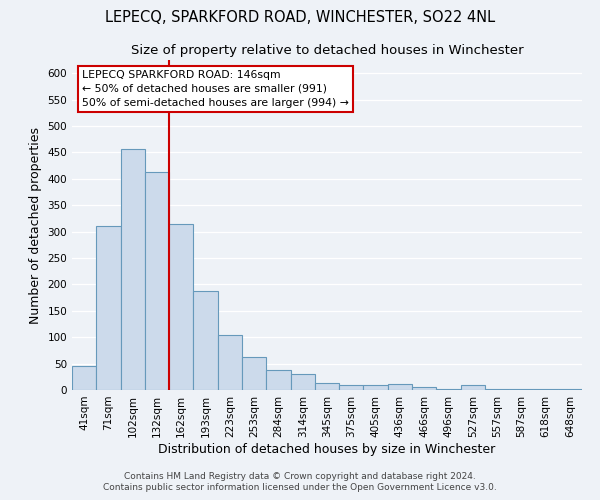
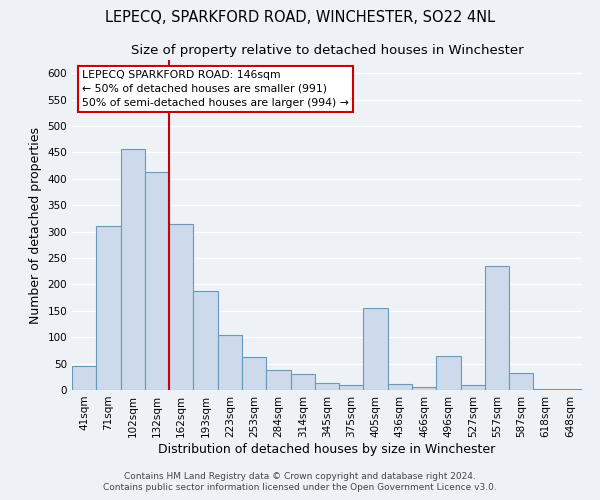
405sqm: 10 -> 156
496sqm: 2 -> 64
557sqm: 2 -> 234
587sqm: 2 -> 32
